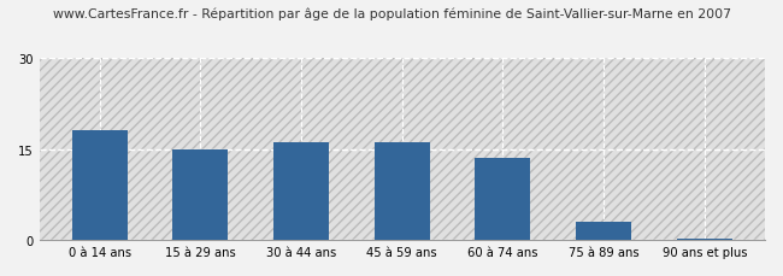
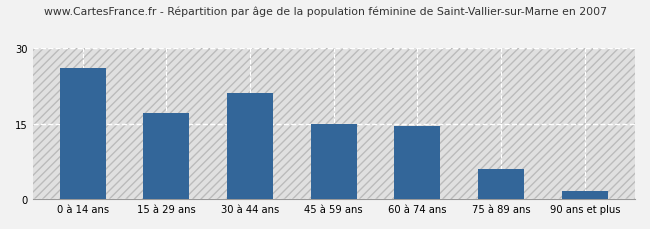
0 à 14 ans: 18.0 -> 26.0
15 à 29 ans: 15.0 -> 17.0
30 à 44 ans: 16.0 -> 21.0
45 à 59 ans: 16.0 -> 15.0
60 à 74 ans: 13.5 -> 14.6
75 à 89 ans: 3.0 -> 6.0
90 ans et plus: 0.2 -> 1.6
